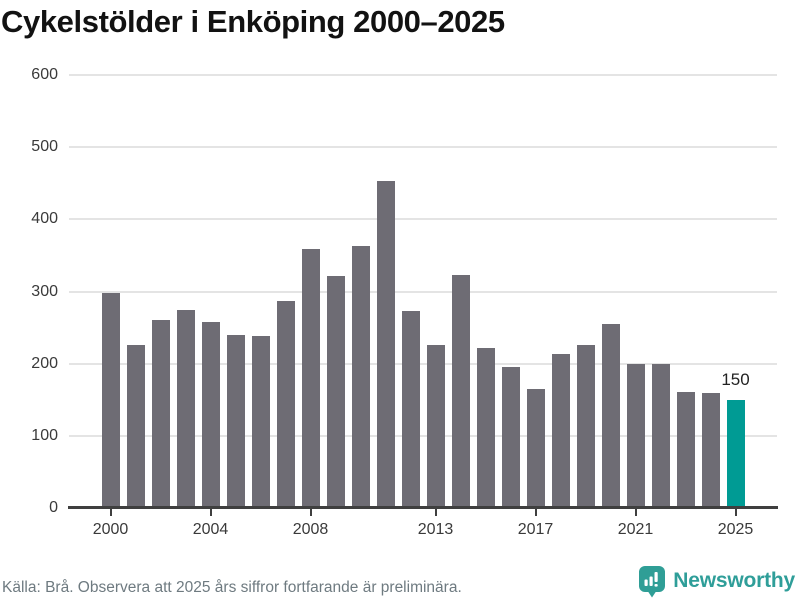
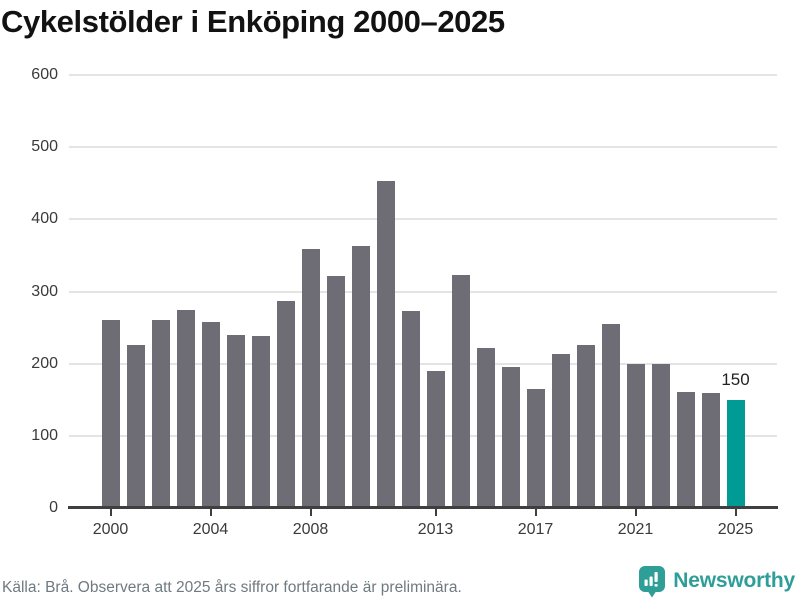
2000: 300 -> 260
2013: 230 -> 190
